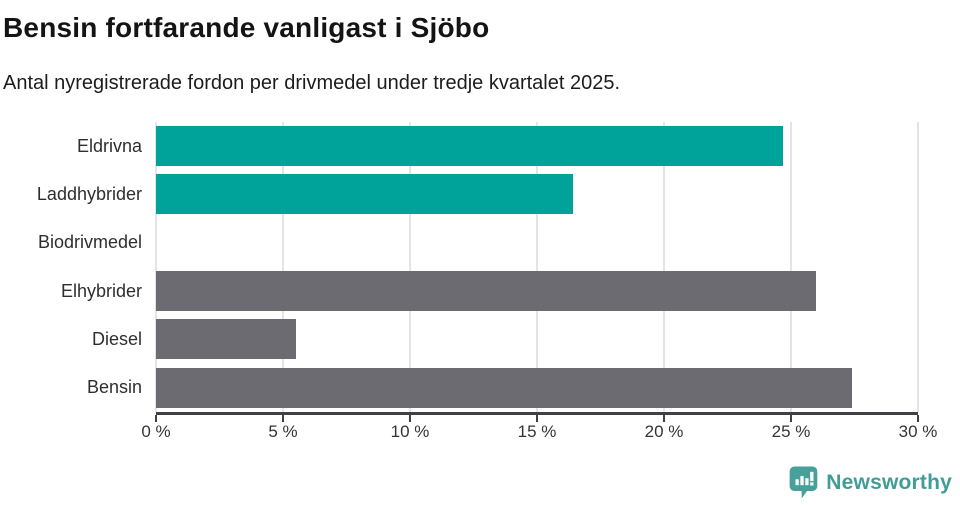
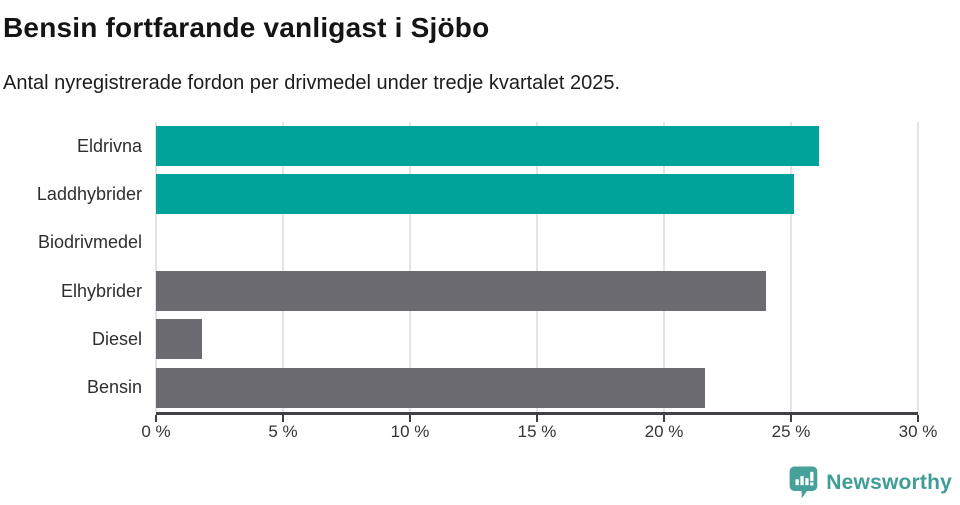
Eldrivna: 24.7% -> 26.1%
Laddhybrider: 16.4% -> 25.1%
Elhybrider: 26.0% -> 24.0%
Diesel: 5.5% -> 1.8%
Bensin: 27.4% -> 21.6%
